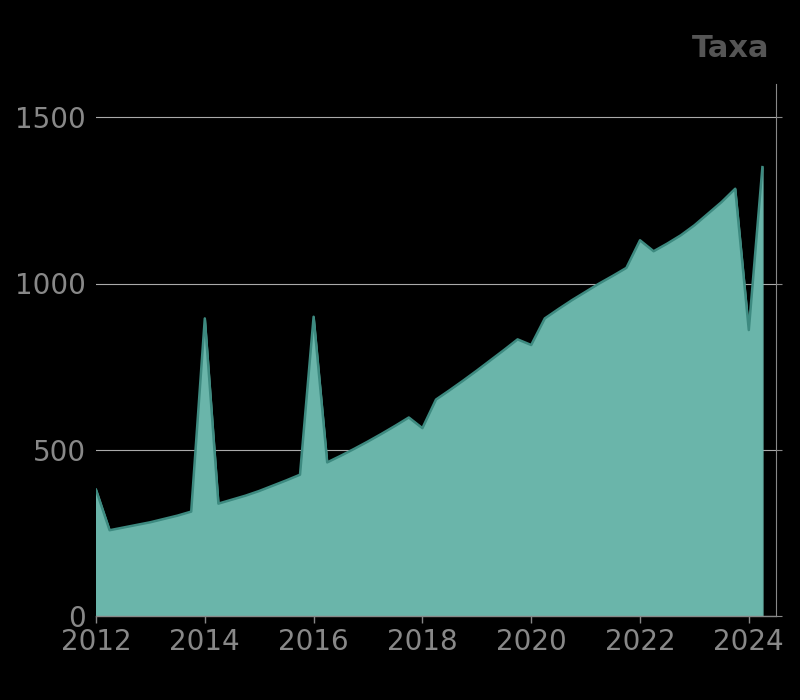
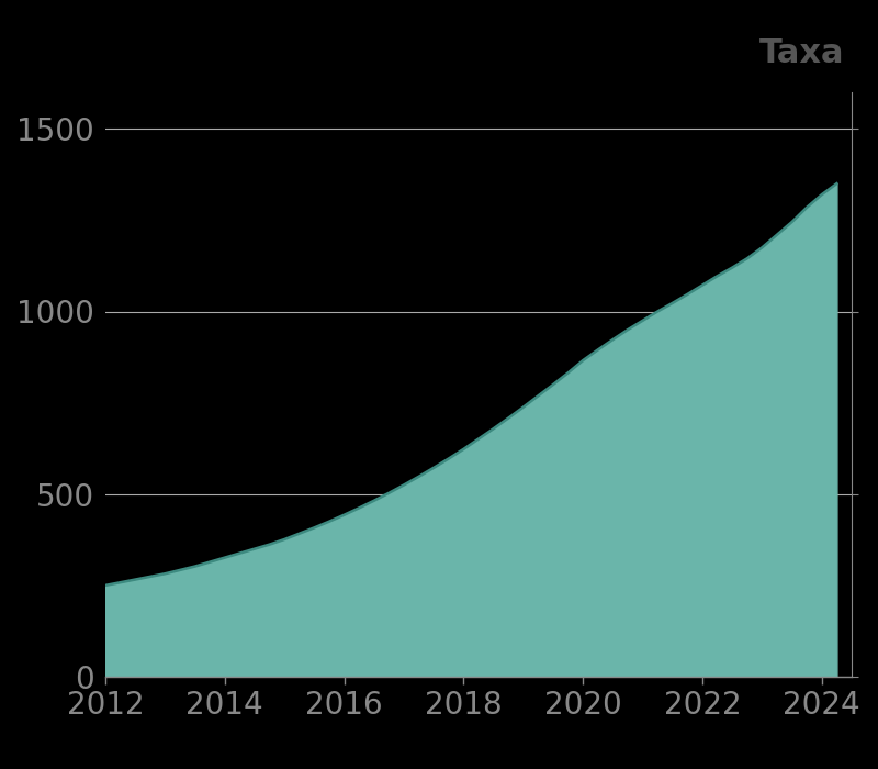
2012: 380 -> 250
2014: 895 -> 326
2016: 900 -> 443
2018: 565 -> 623
2020: 815 -> 866
2022: 1130 -> 1072
2024: 860 -> 1320
